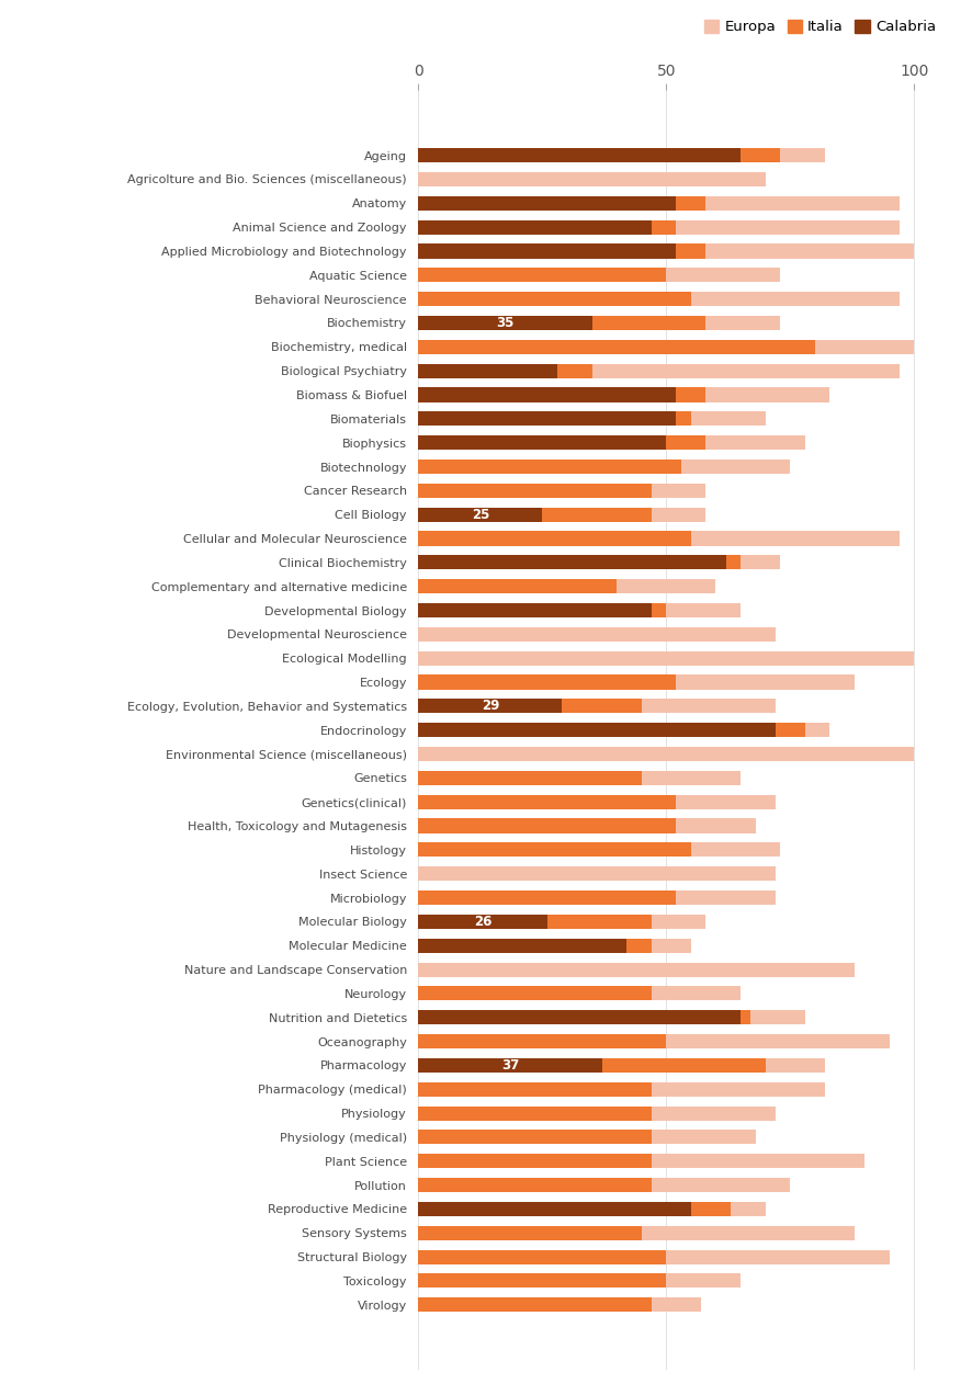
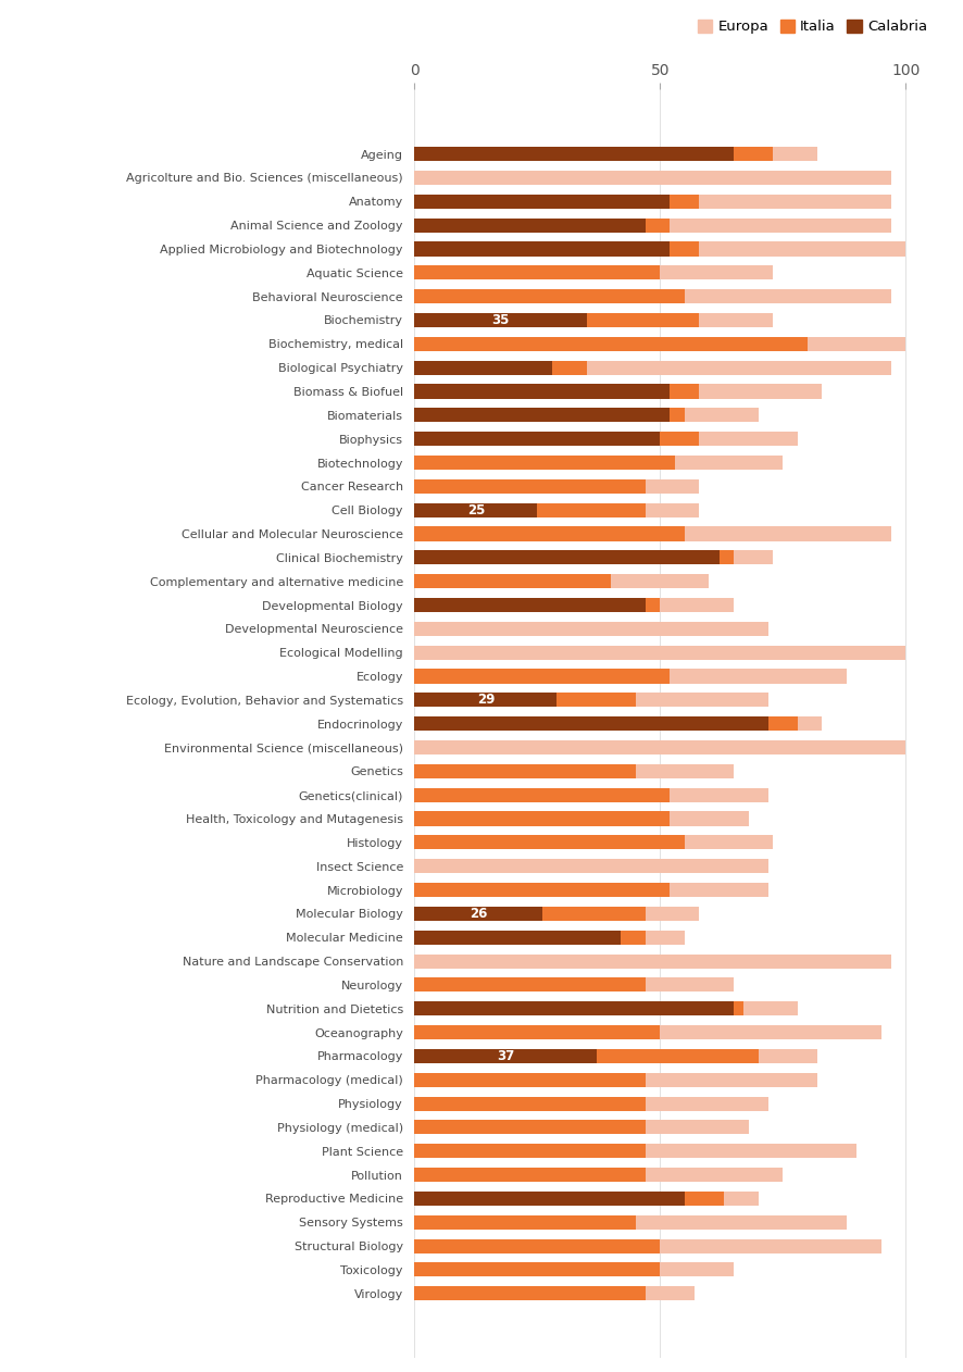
Europa/Agricolture and Bio. Sciences (miscellaneous): 70 -> 97
Europa/Nature and Landscape Conservation: 88 -> 97
